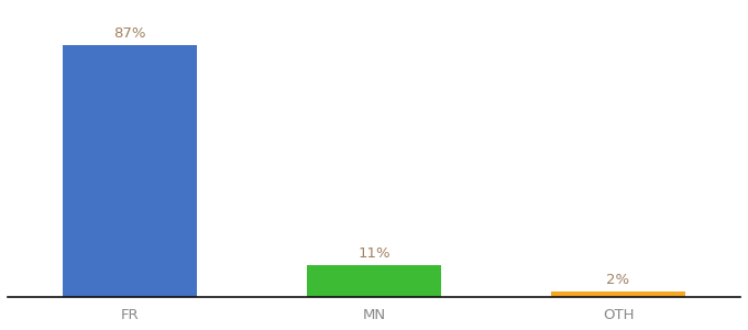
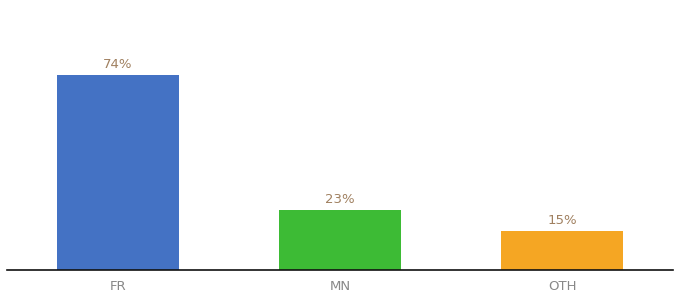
FR: 87% -> 74%
MN: 11% -> 23%
OTH: 2% -> 15%
